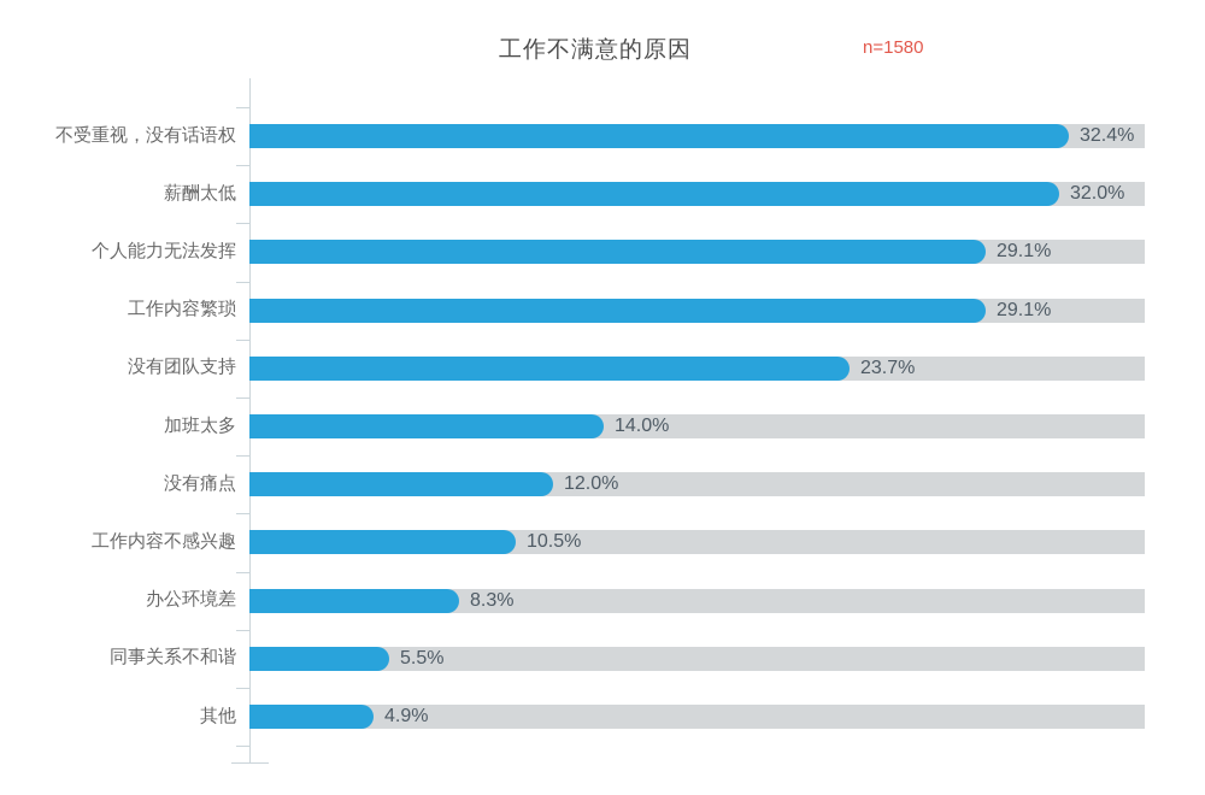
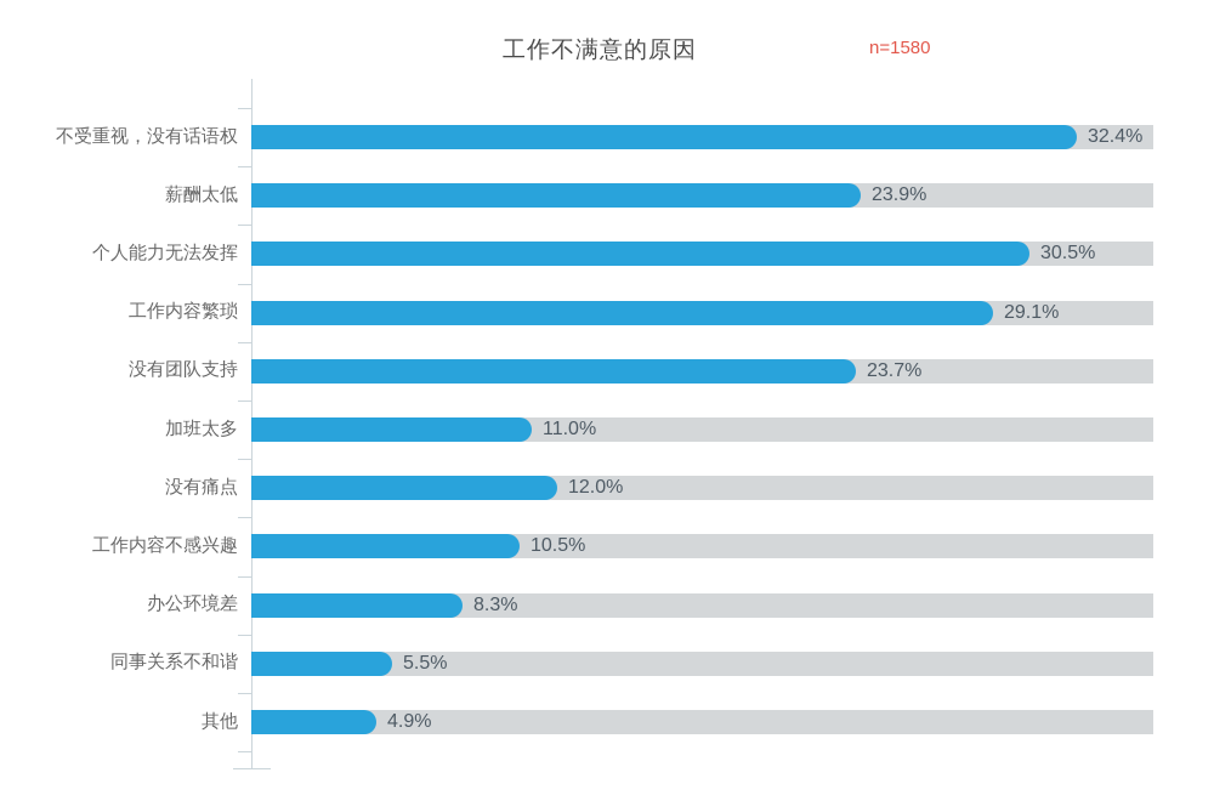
薪酬太低: 32.0% -> 23.9%
个人能力无法发挥: 29.1% -> 30.5%
加班太多: 14.0% -> 11.0%
